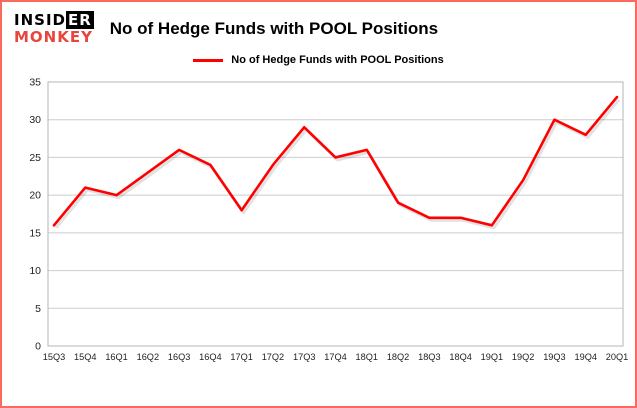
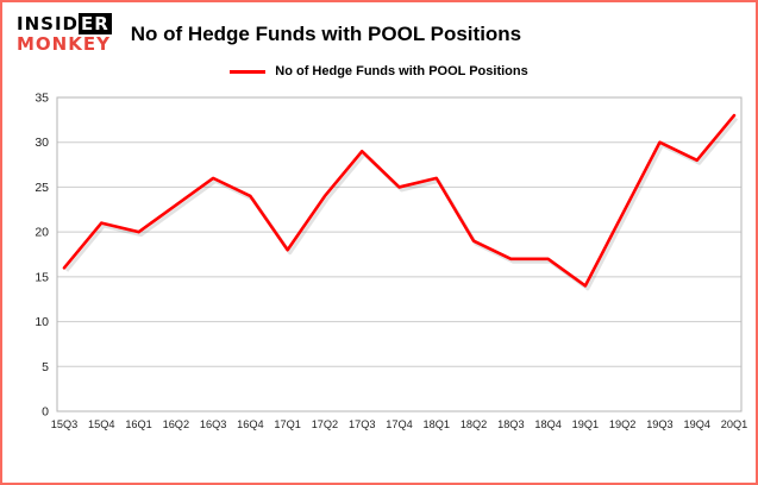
19Q1: 16 -> 14
